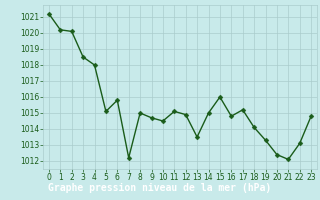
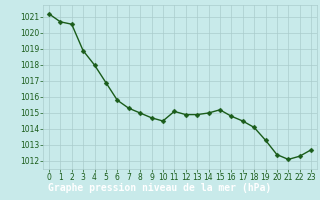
1: 1020.2 -> 1020.7
2: 1020.1 -> 1020.5
3: 1018.5 -> 1018.9
5: 1015.1 -> 1016.9
7: 1012.2 -> 1015.3
13: 1013.5 -> 1014.9
15: 1016.0 -> 1015.2
17: 1015.2 -> 1014.5
22: 1013.1 -> 1012.3
23: 1014.8 -> 1012.7
